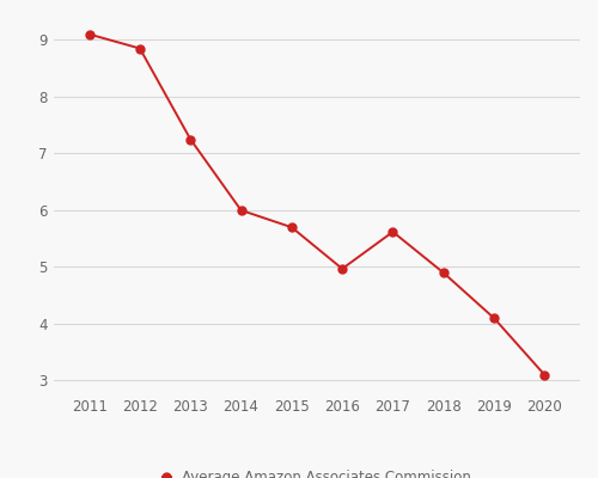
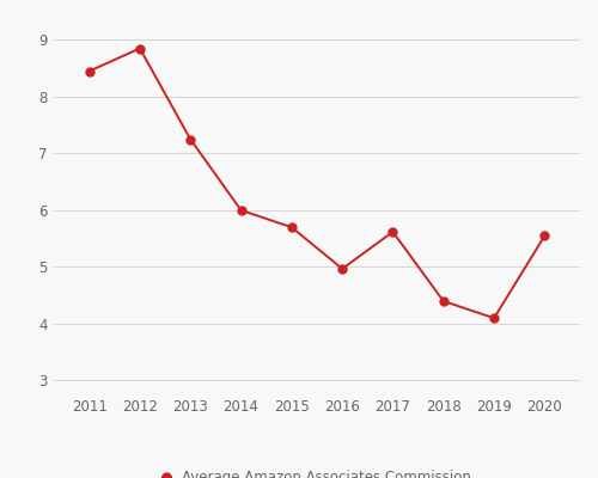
2011: 9.10 -> 8.45
2018: 4.90 -> 4.40
2020: 3.10 -> 5.55
